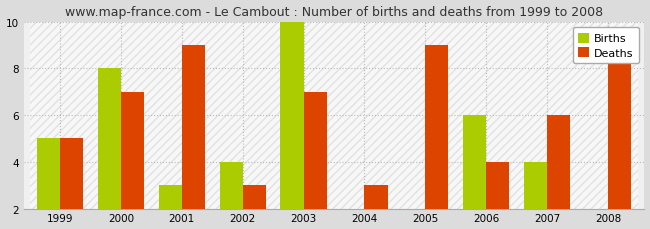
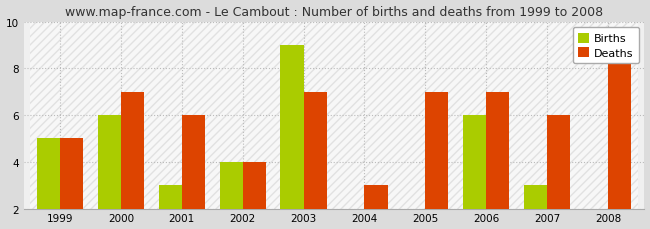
Births/2000: 8 -> 6
Deaths/2001: 9 -> 6
Deaths/2002: 3 -> 4
Births/2003: 10 -> 9
Deaths/2005: 9 -> 7
Deaths/2006: 4 -> 7
Births/2007: 4 -> 3
